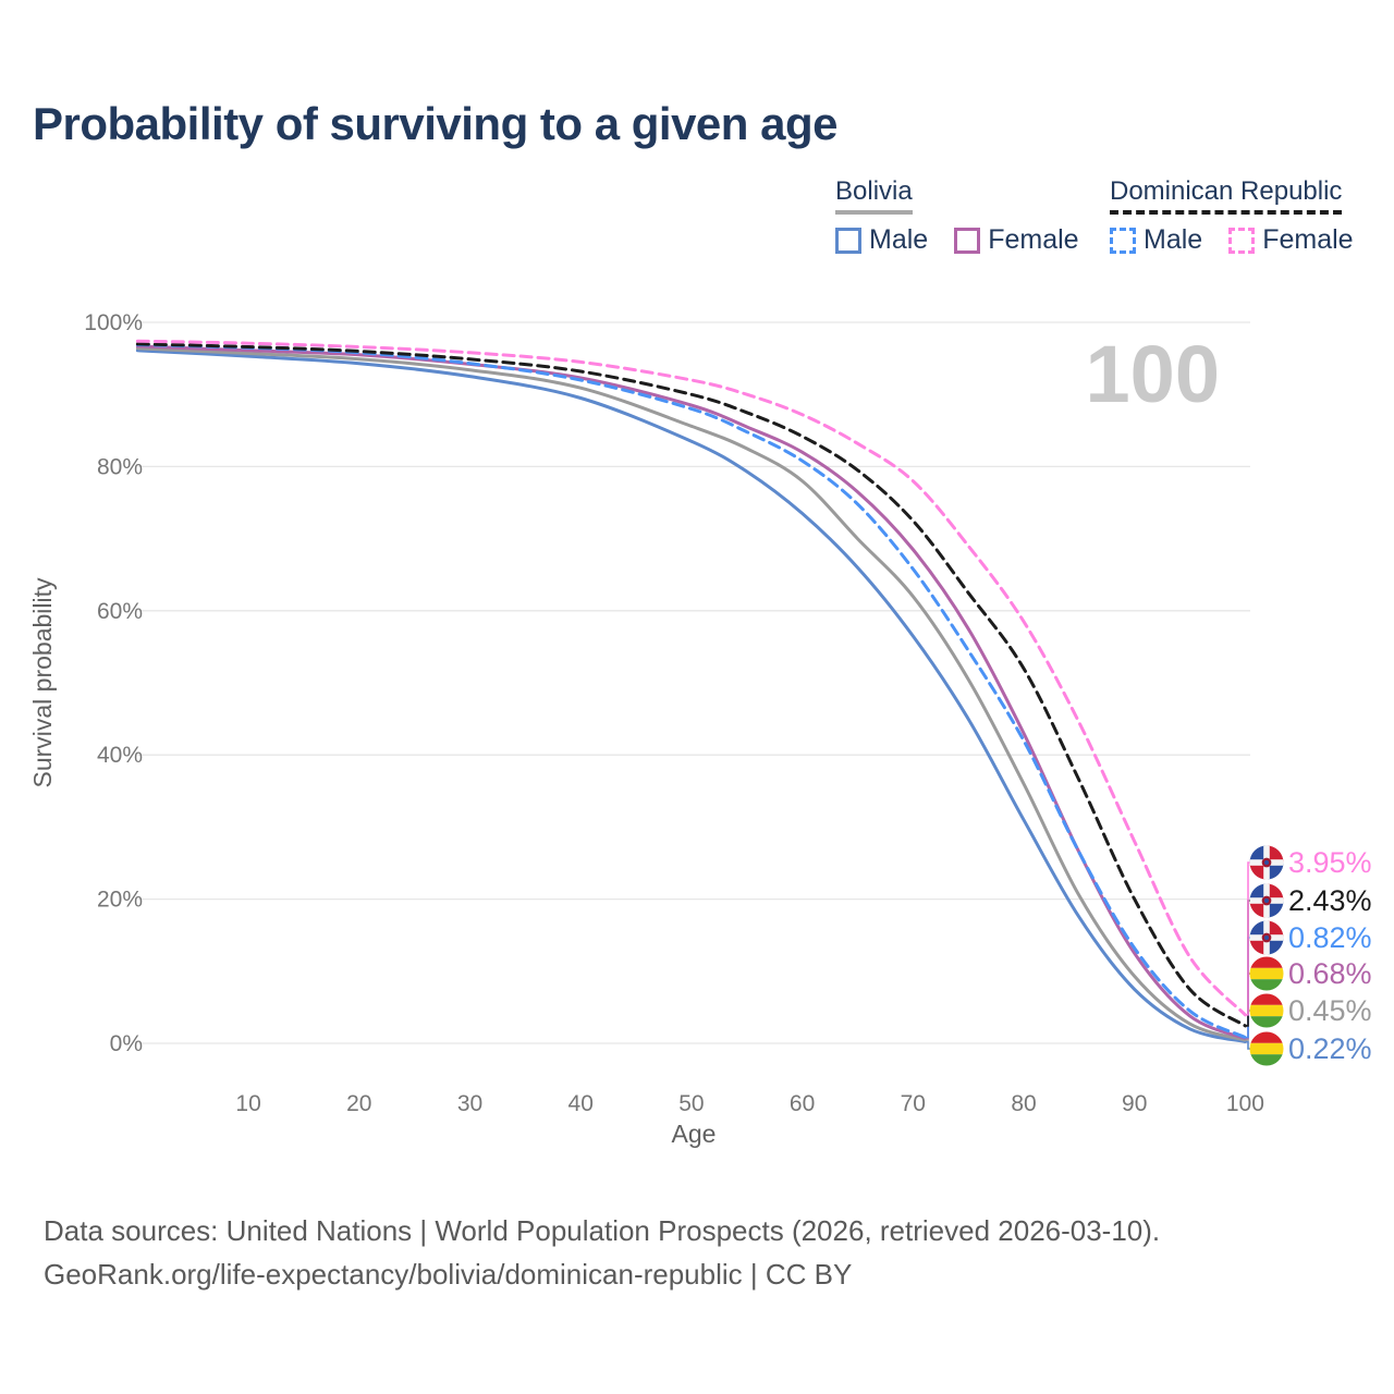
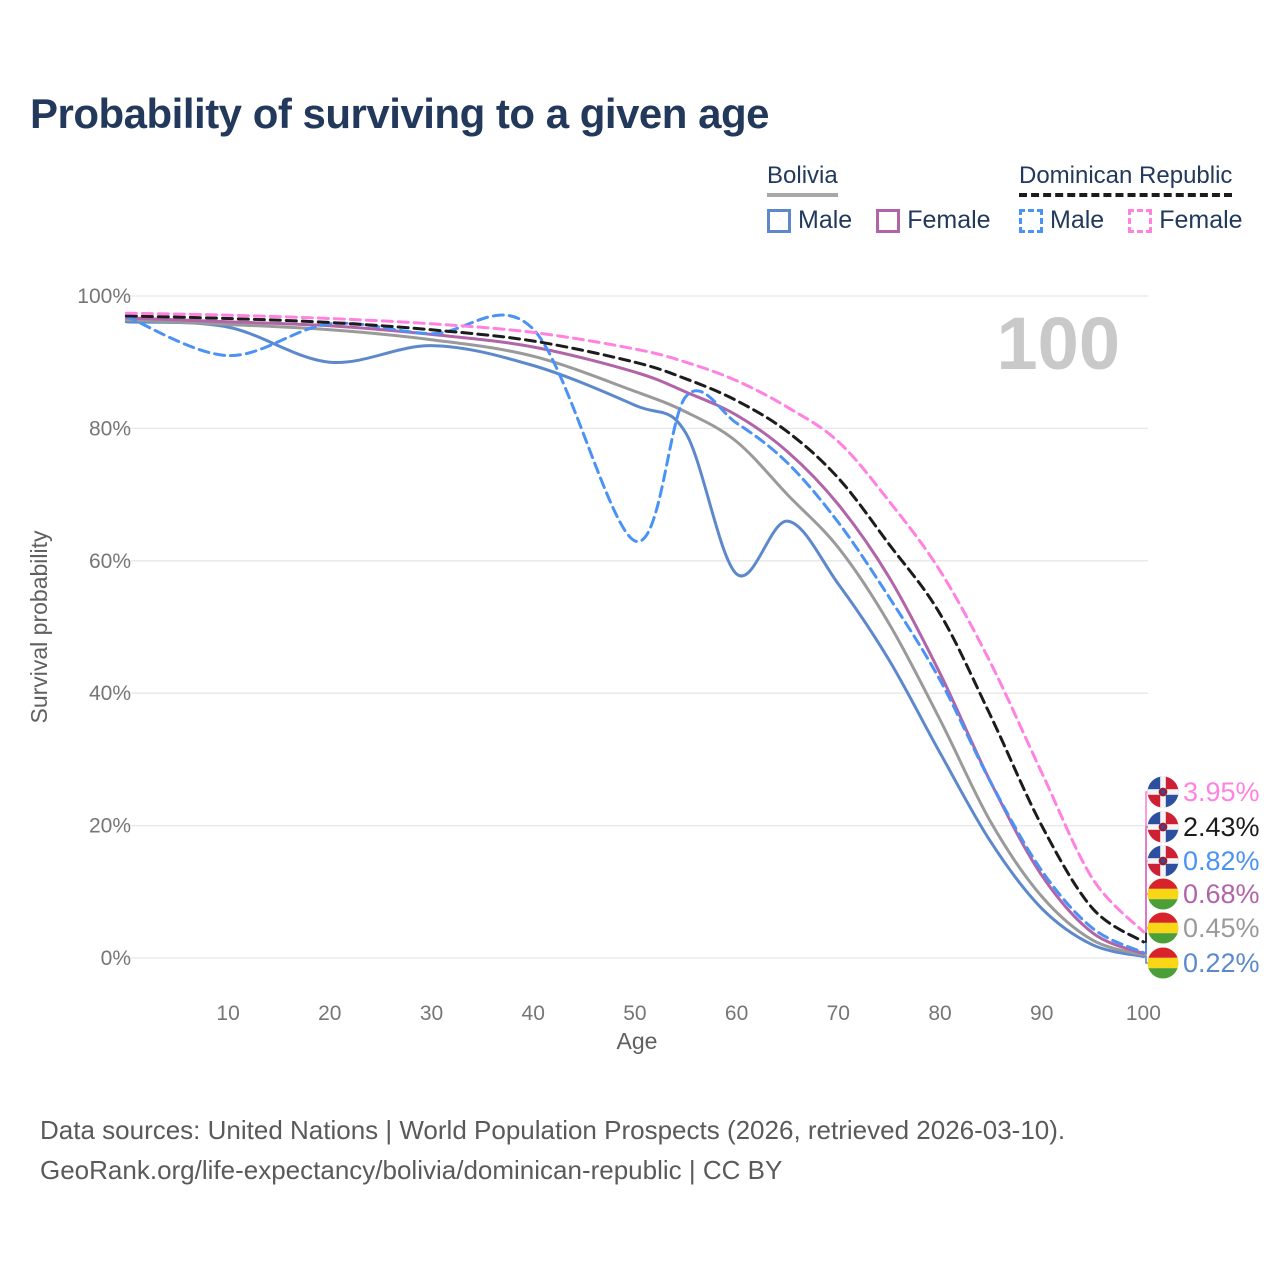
Dominican Republic Male/10: 96% -> 91%
Bolivia Male/20: 94% -> 90%
Dominican Republic Male/40: 92% -> 95%
Dominican Republic Male/50: 88% -> 63%
Bolivia Male/60: 74% -> 58%
